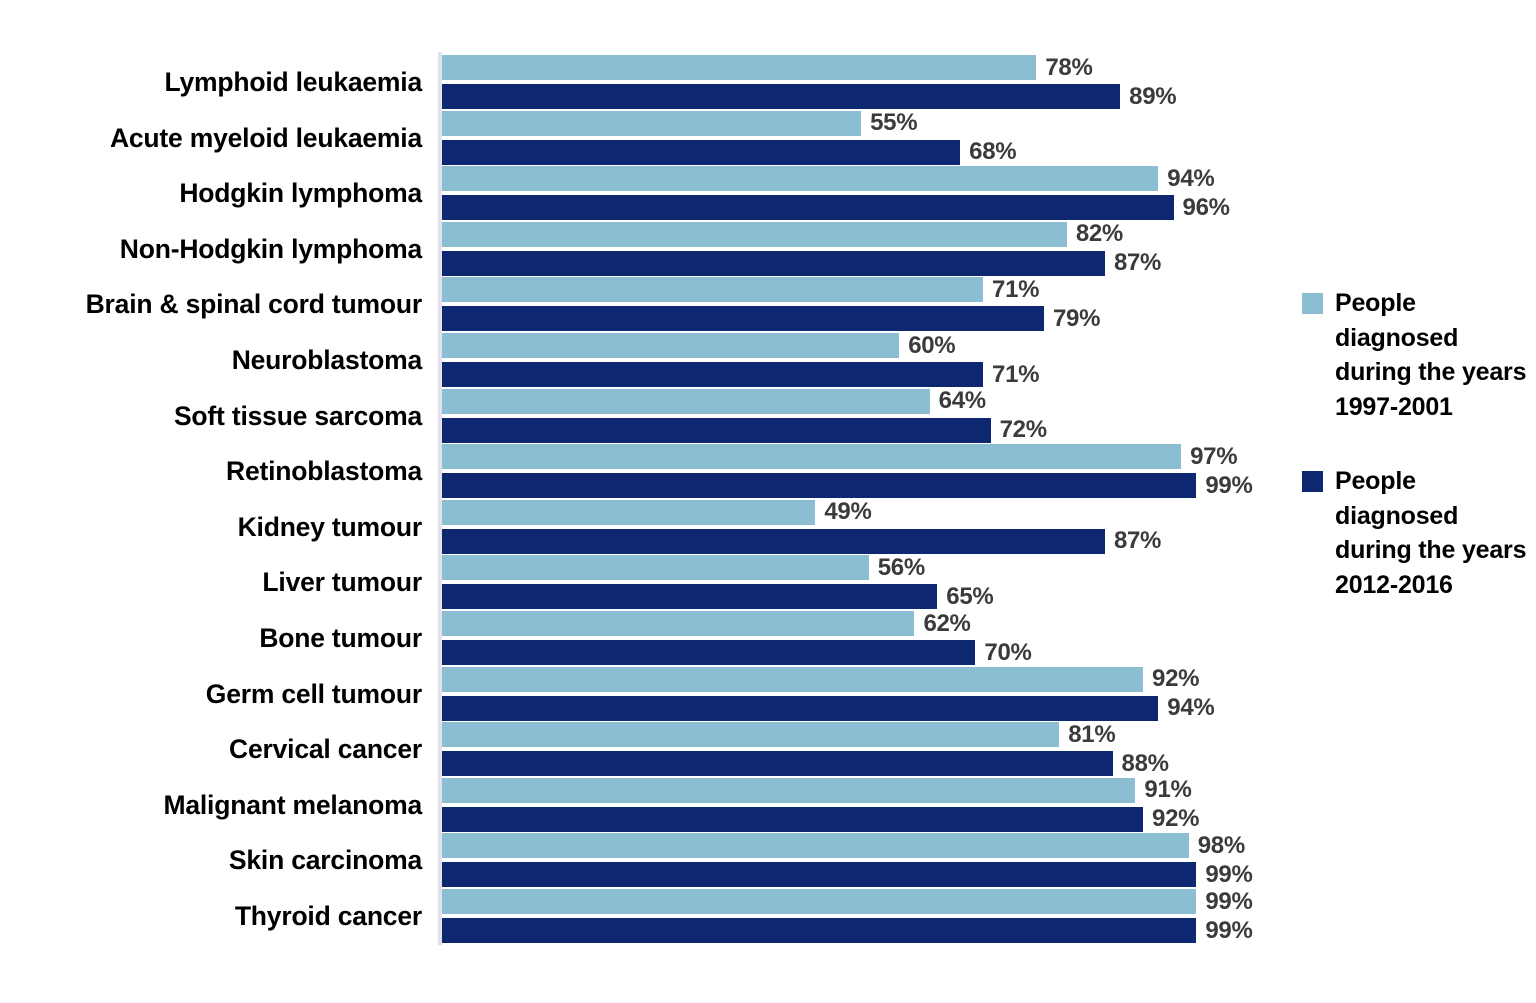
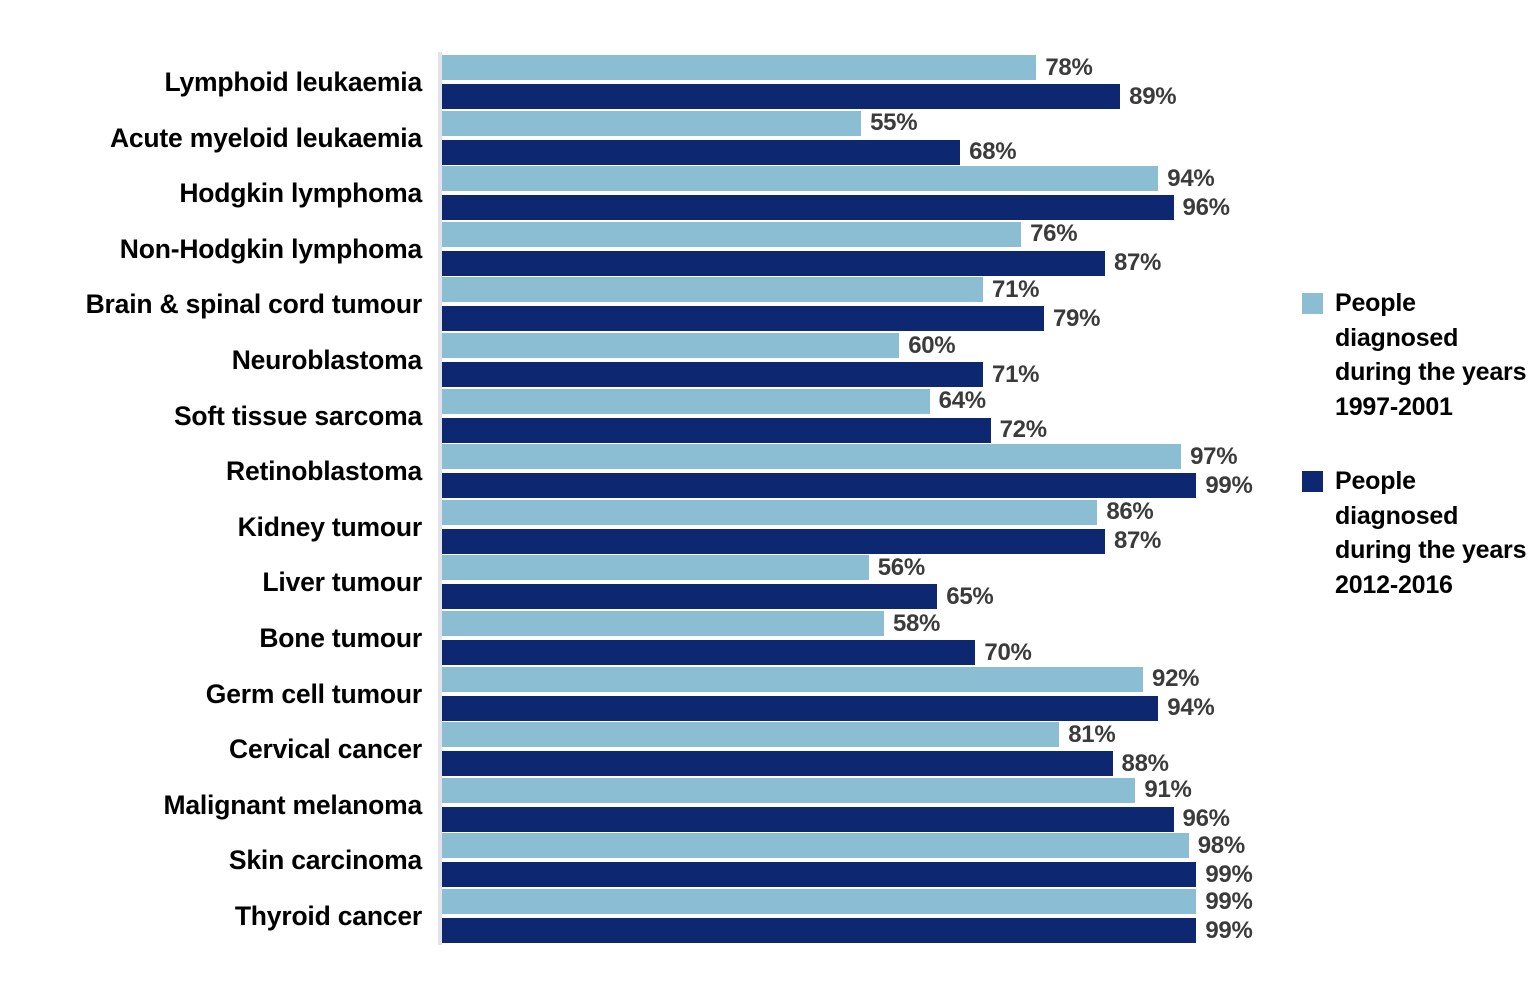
People diagnosed during the years 1997-2001/Non-Hodgkin lymphoma: 82% -> 76%
People diagnosed during the years 1997-2001/Kidney tumour: 49% -> 86%
People diagnosed during the years 1997-2001/Bone tumour: 62% -> 58%
People diagnosed during the years 2012-2016/Malignant melanoma: 92% -> 96%
